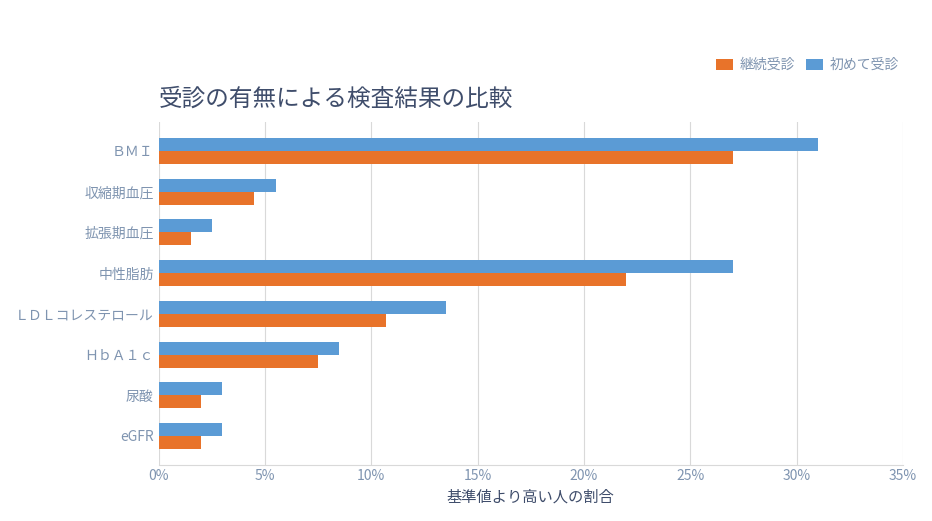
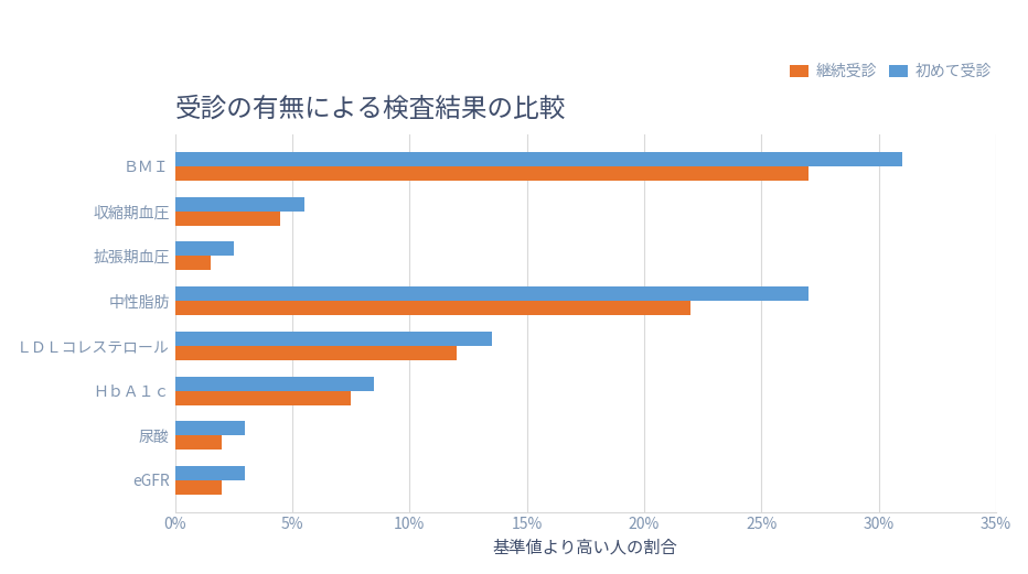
継続受診/ＬＤＬコレステロール: 10.7% -> 12.0%
